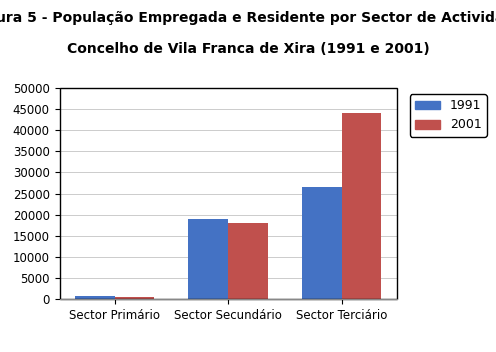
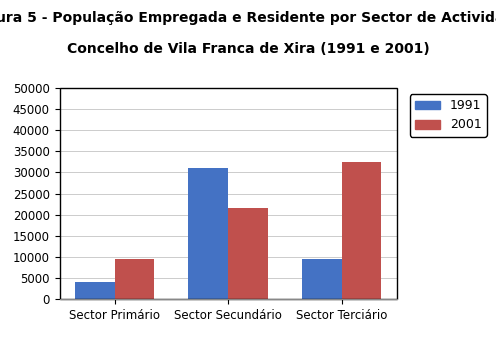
1991/Sector Primário: 700 -> 4000
2001/Sector Primário: 600 -> 9500
1991/Sector Secundário: 19000 -> 31000
2001/Sector Secundário: 18000 -> 21500
1991/Sector Terciário: 26500 -> 9500
2001/Sector Terciário: 44000 -> 32500
